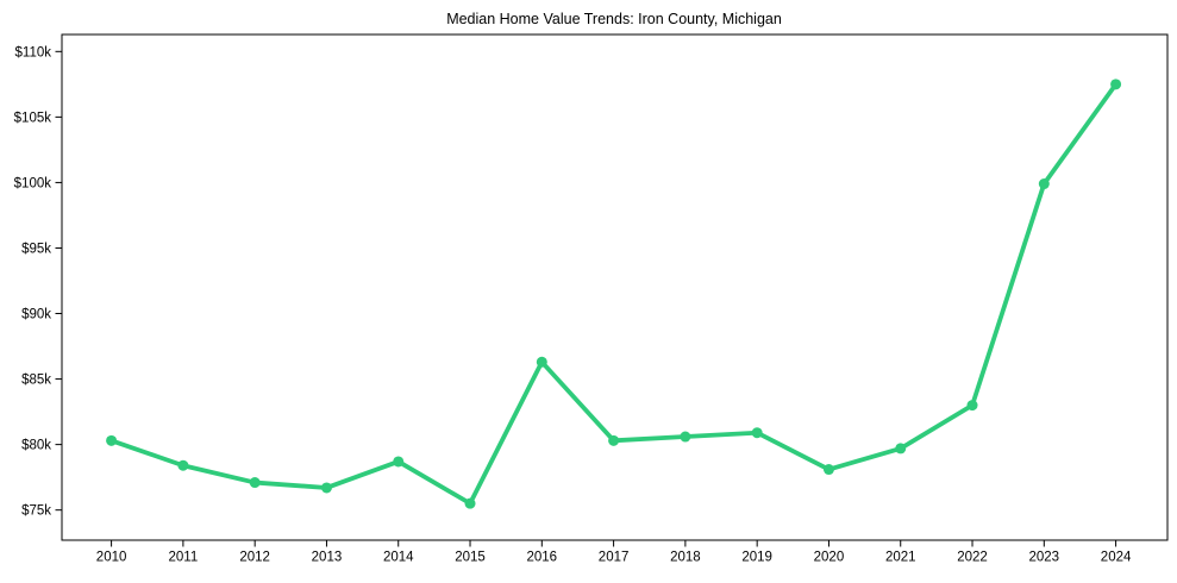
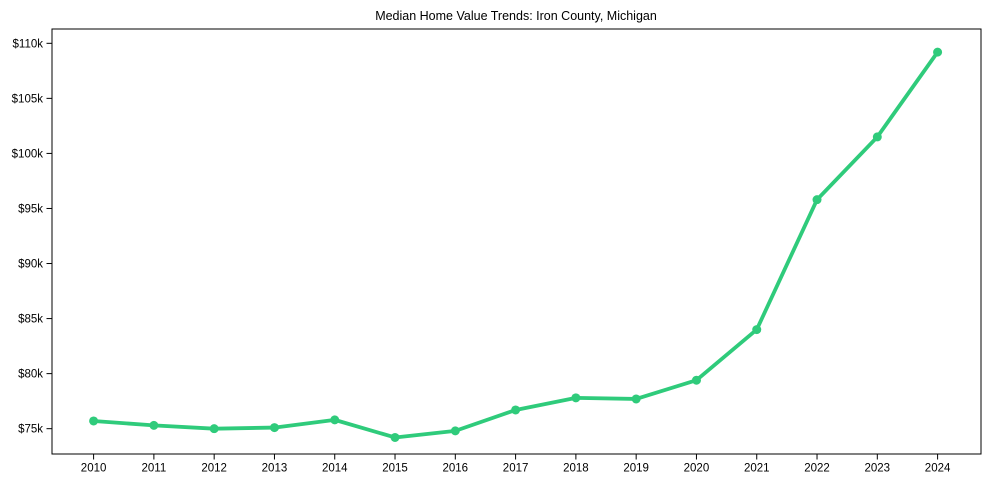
2010: $80.3k -> $75.7k
2011: $78.4k -> $75.3k
2012: $77.1k -> $75.0k
2013: $76.7k -> $75.1k
2014: $78.7k -> $75.8k
2015: $75.5k -> $74.2k
2016: $86.3k -> $74.8k
2017: $80.3k -> $76.7k
2018: $80.6k -> $77.8k
2019: $80.9k -> $77.7k
2020: $78.1k -> $79.4k
2021: $79.7k -> $84.0k
2022: $83.0k -> $95.8k
2023: $99.9k -> $101.5k
2024: $107.5k -> $109.2k
